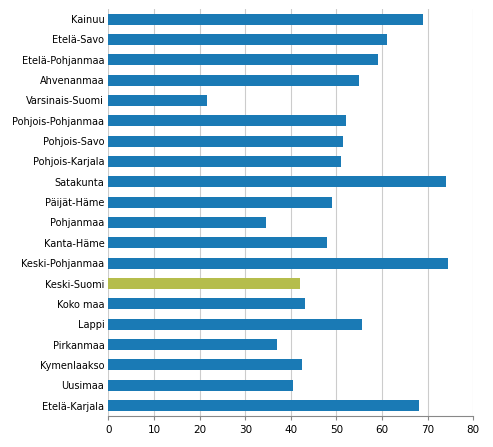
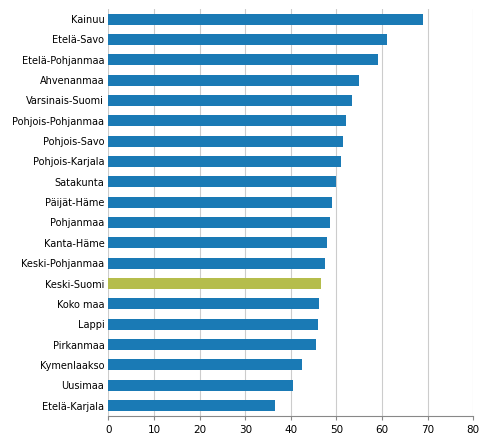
Varsinais-Suomi: 21.5 -> 53.5
Satakunta: 74.0 -> 50.0
Pohjanmaa: 34.5 -> 48.5
Keski-Pohjanmaa: 74.5 -> 47.5
Keski-Suomi: 42.0 -> 46.5
Koko maa: 43.0 -> 46.2
Lappi: 55.5 -> 46.0
Pirkanmaa: 37.0 -> 45.5
Etelä-Karjala: 68.0 -> 36.5
